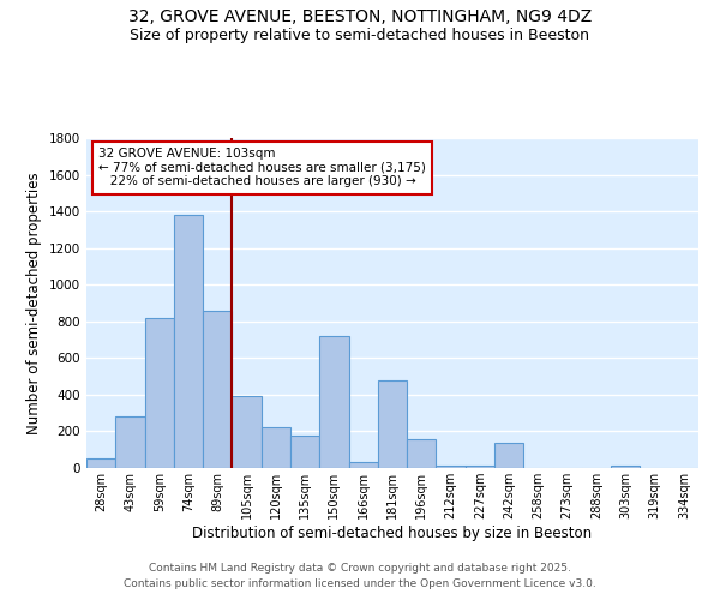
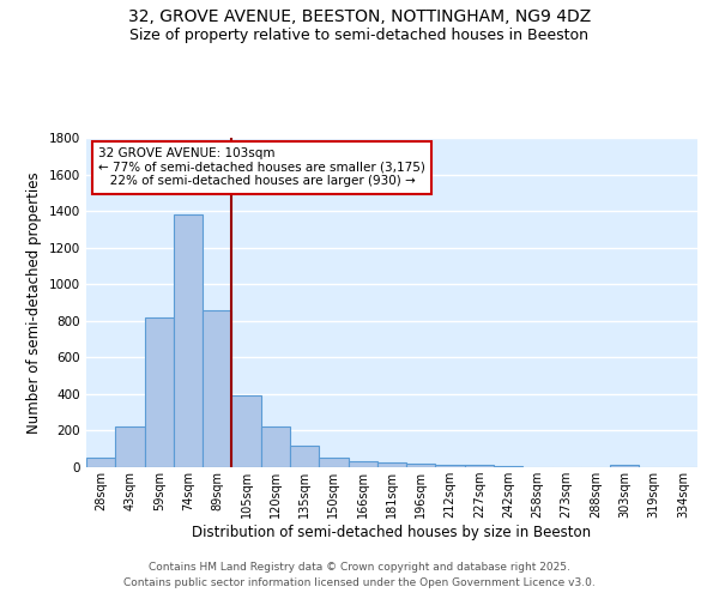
43sqm: 280 -> 220
135sqm: 180 -> 120
150sqm: 720 -> 50
181sqm: 480 -> 20
196sqm: 160 -> 20
242sqm: 140 -> 10
